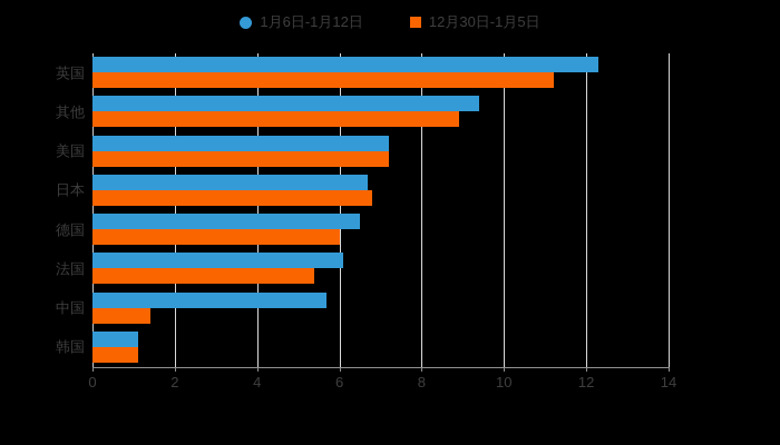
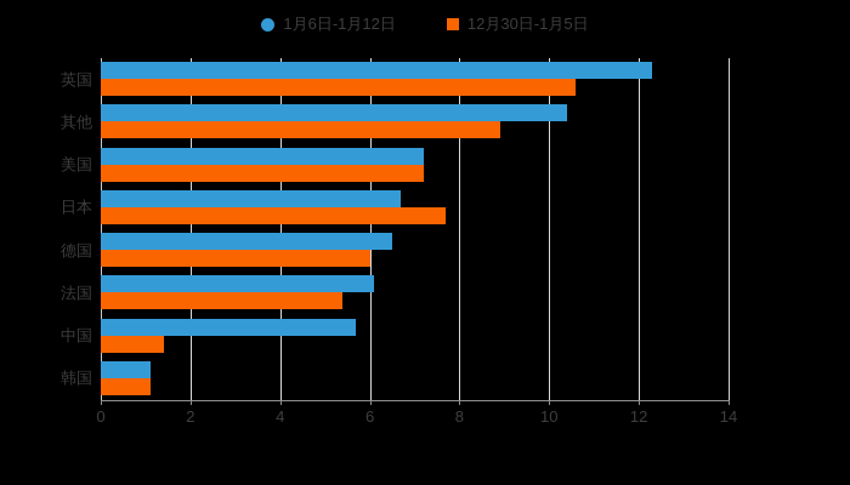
12月30日-1月5日/英国: 11.2 -> 10.6
1月6日-1月12日/其他: 9.4 -> 10.4
12月30日-1月5日/日本: 6.8 -> 7.7
